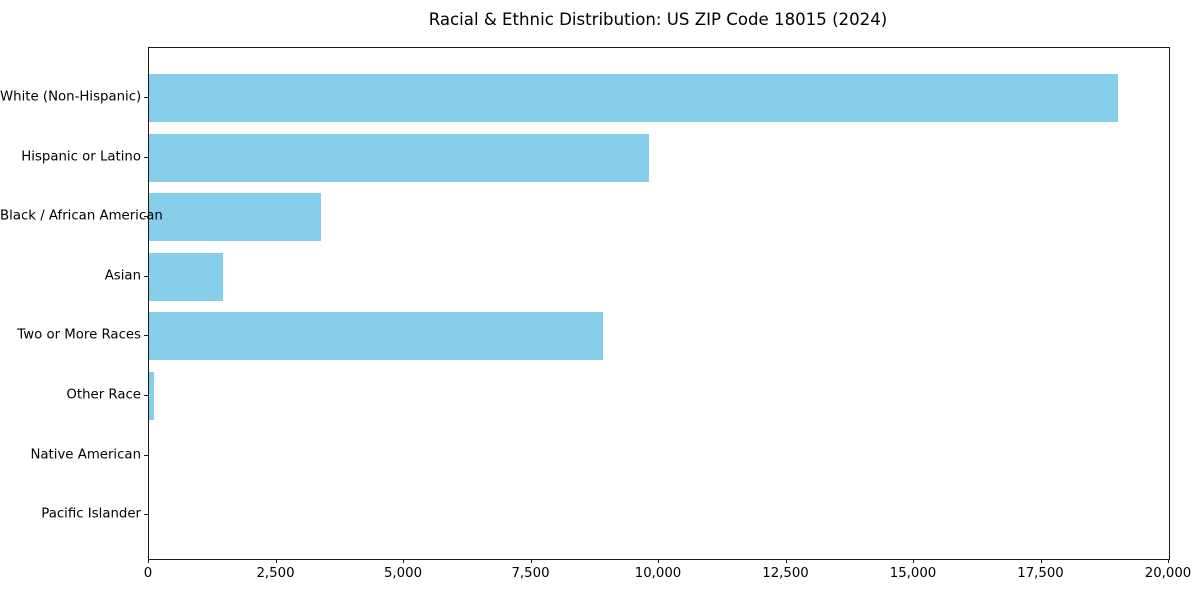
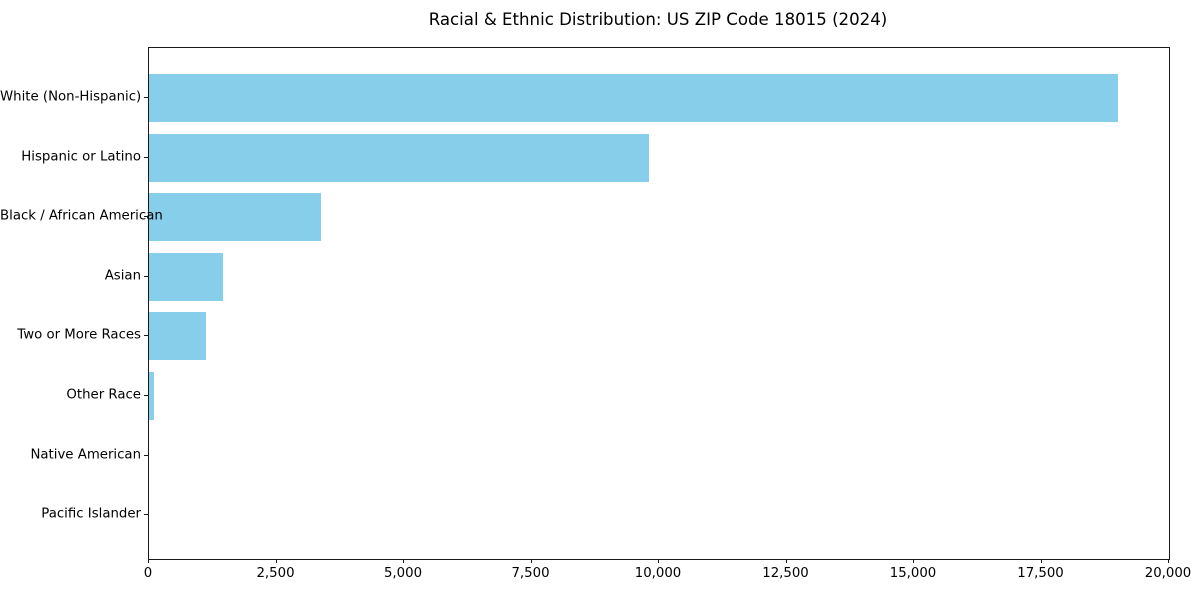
Two or More Races: 8900 -> 1100
